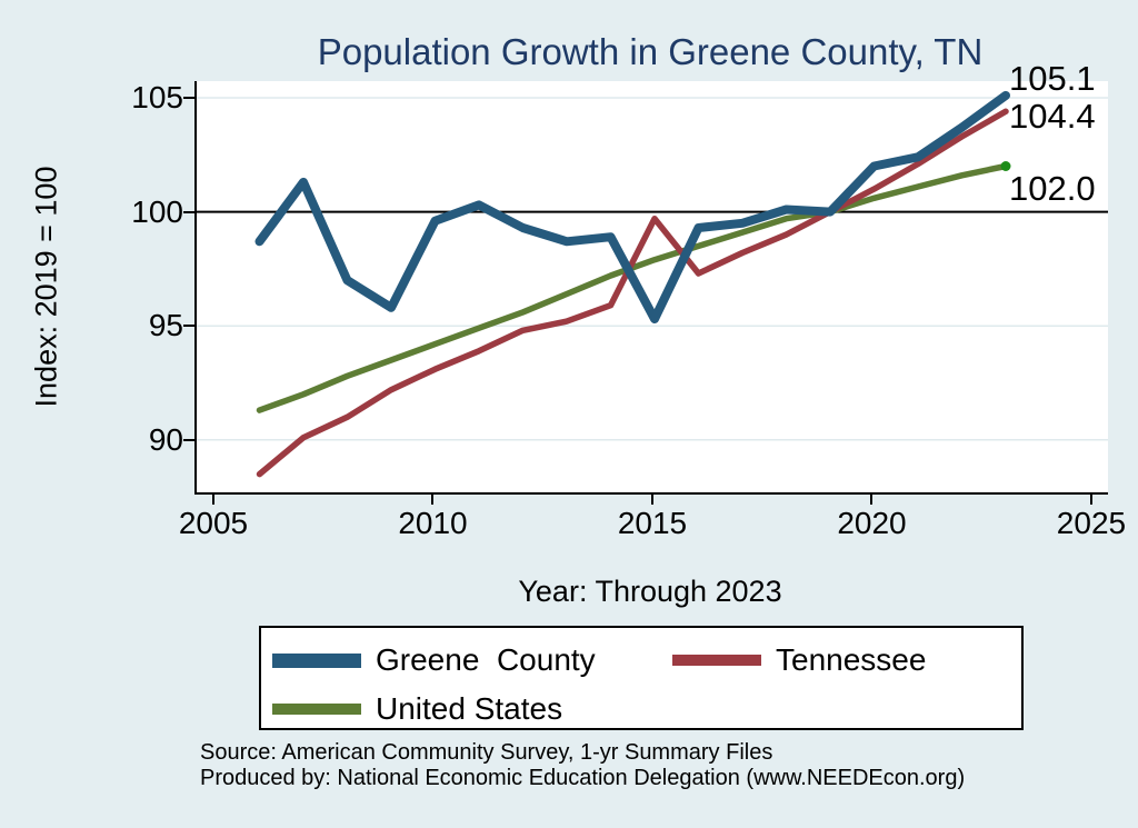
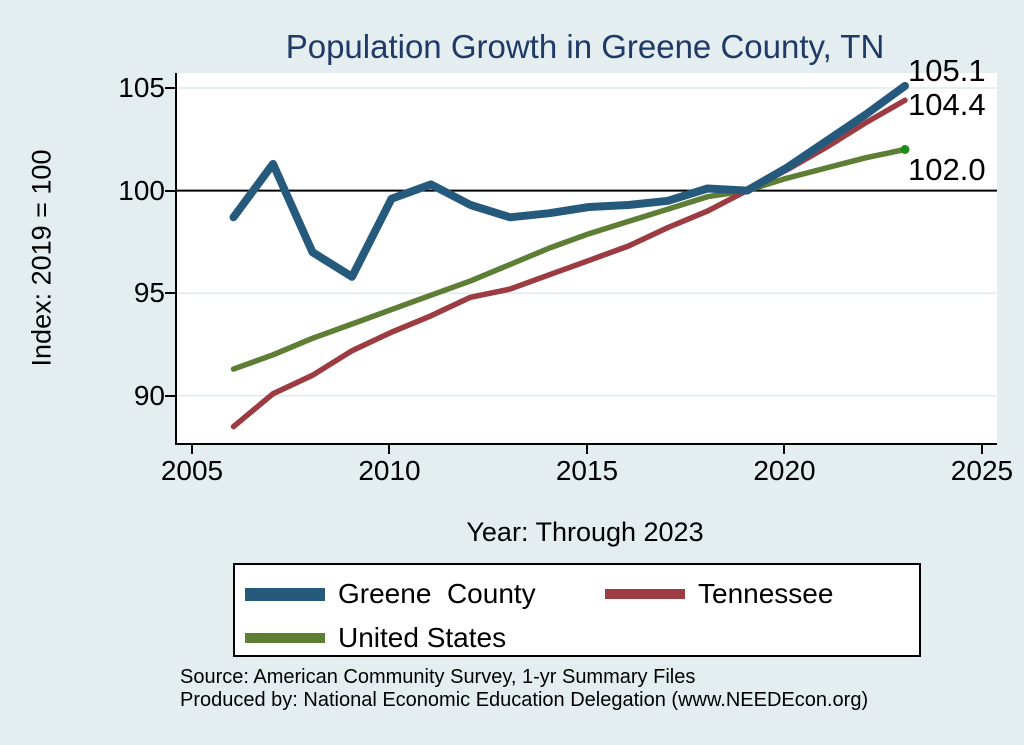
Greene County/2015: 95.3 -> 99.2
Tennessee/2015: 99.7 -> 96.6
Greene County/2020: 102.0 -> 101.1
